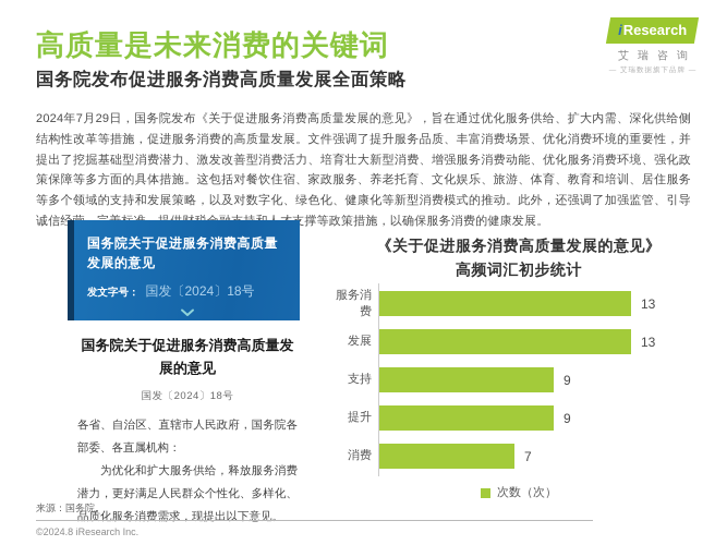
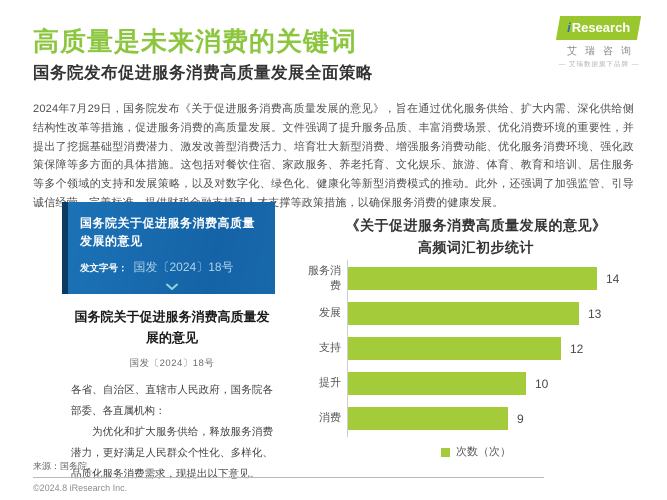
服务消费: 13 -> 14
支持: 9 -> 12
提升: 9 -> 10
消费: 7 -> 9
